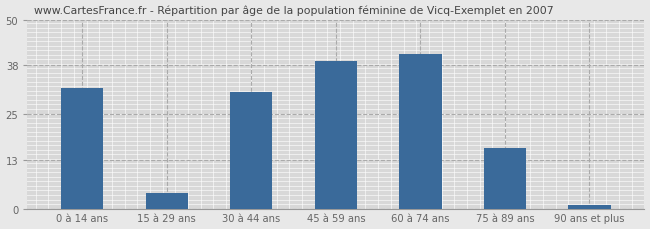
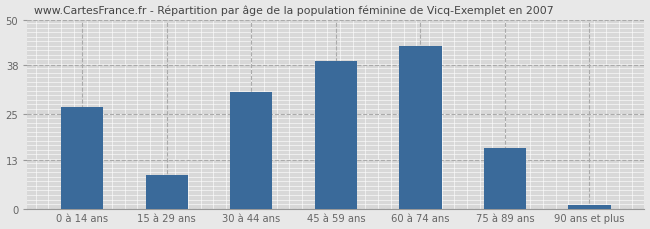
0 à 14 ans: 32 -> 27
15 à 29 ans: 4 -> 9
60 à 74 ans: 41 -> 43
